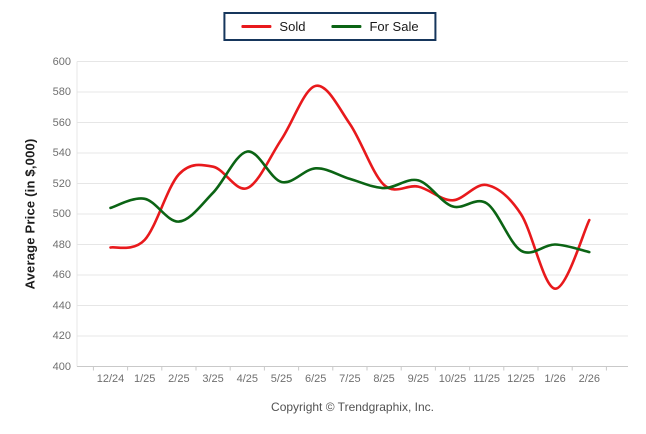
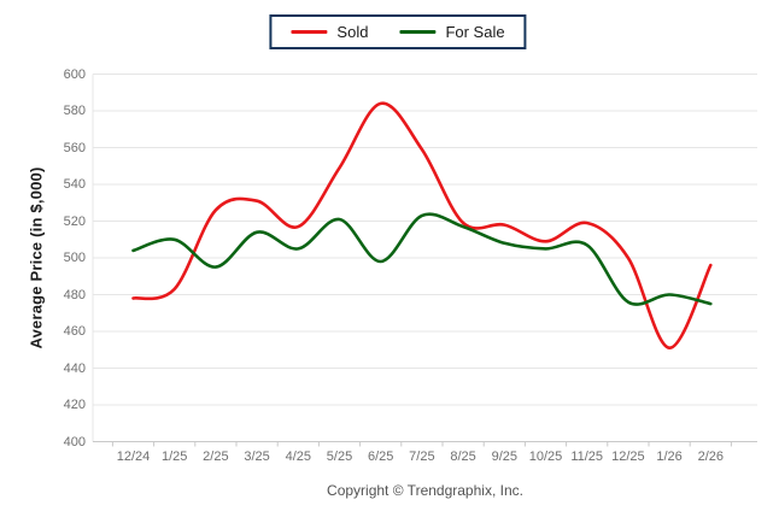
For Sale/4/25: 541 -> 505
For Sale/6/25: 530 -> 498
For Sale/9/25: 522 -> 508
